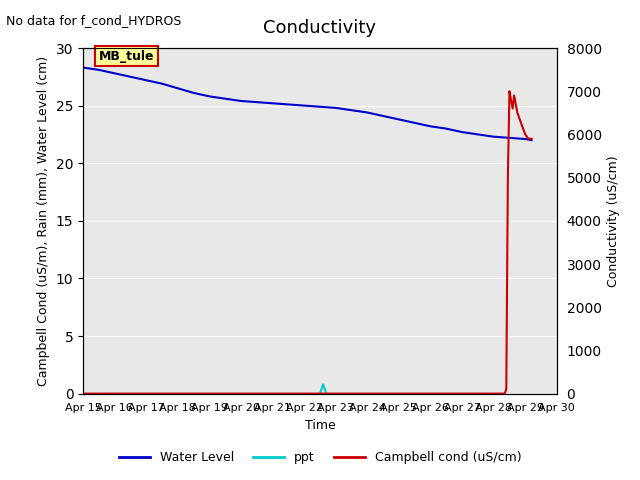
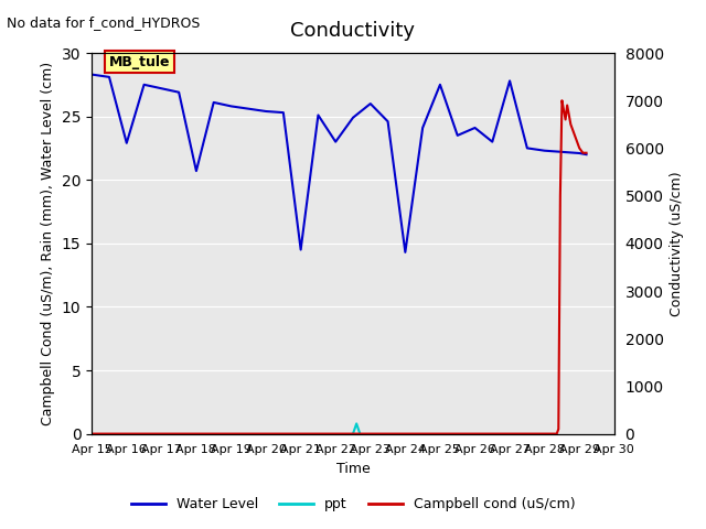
Water Level/Apr 16: 27.8 -> 22.9
Water Level/Apr 18: 26.5 -> 20.7
Water Level/Apr 21: 25.2 -> 14.5
Water Level/Apr 22: 25.0 -> 23.0
Water Level/Apr 23: 24.8 -> 26.0
Water Level/Apr 24: 24.4 -> 14.3
Water Level/Apr 25: 23.8 -> 27.5
Water Level/Apr 26: 23.2 -> 24.1
Water Level/Apr 27: 22.7 -> 27.8
